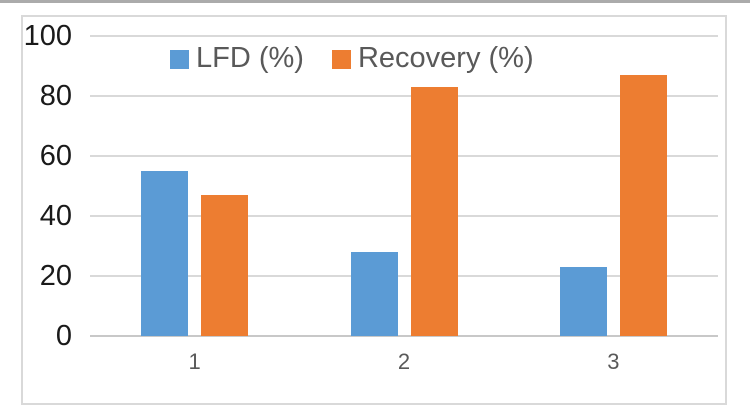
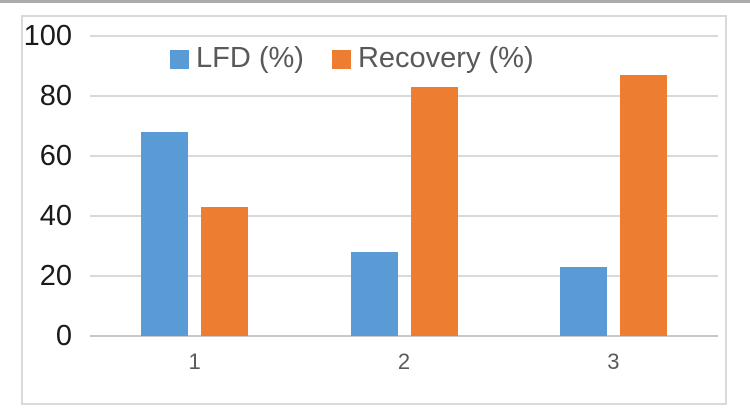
LFD (%)/1: 55 -> 68
Recovery (%)/1: 47 -> 43
